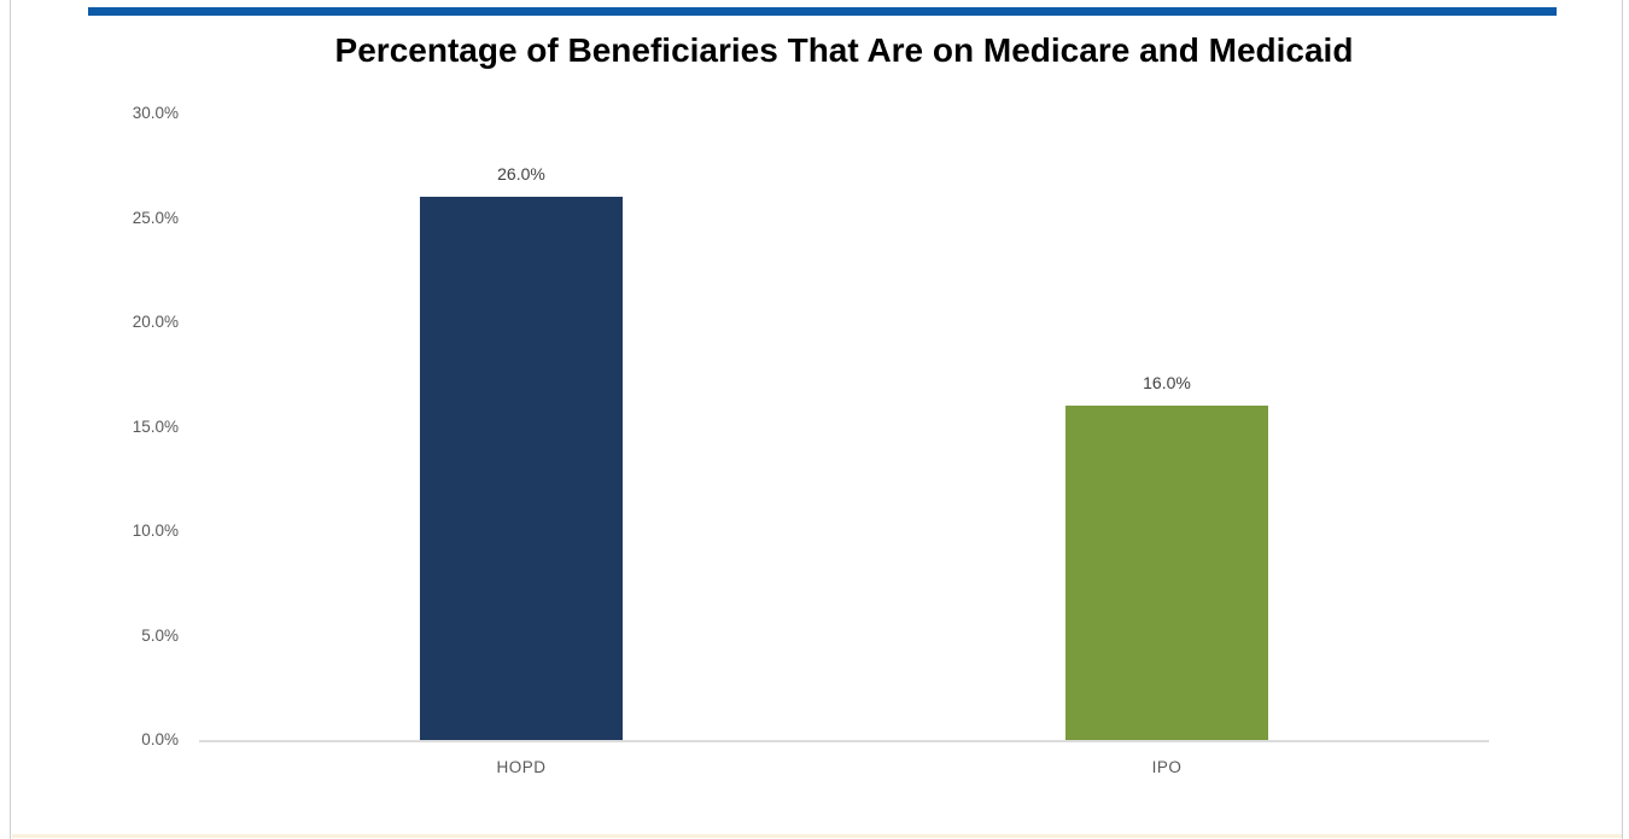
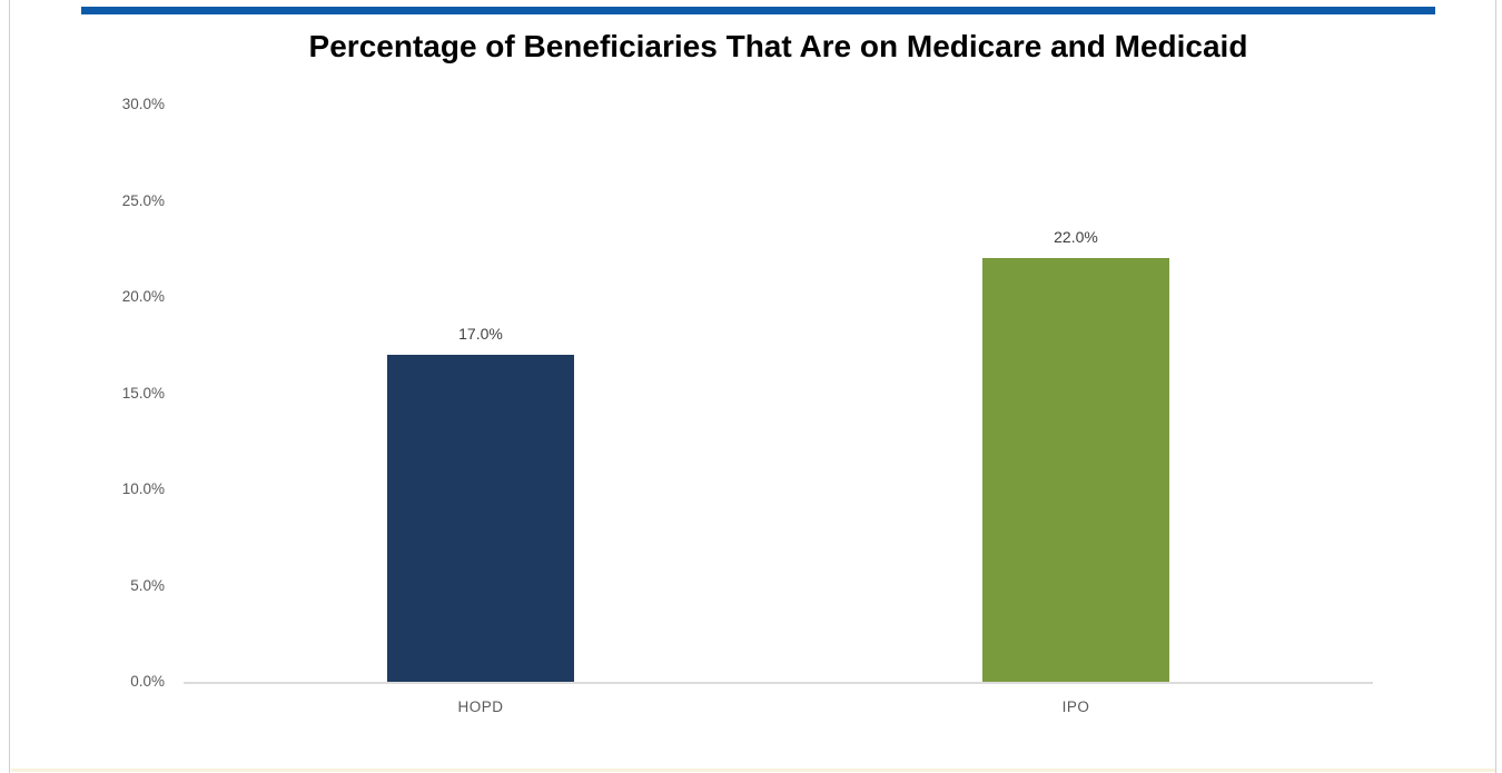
HOPD: 26.0% -> 17.0%
IPO: 16.0% -> 22.0%
